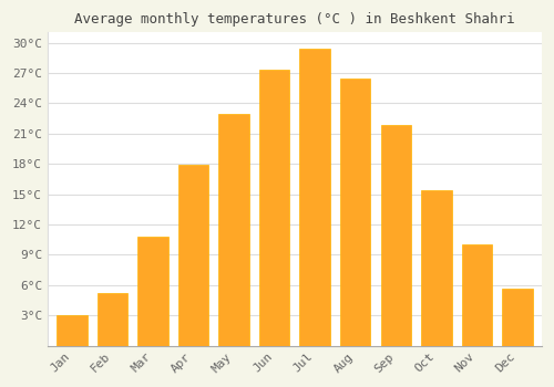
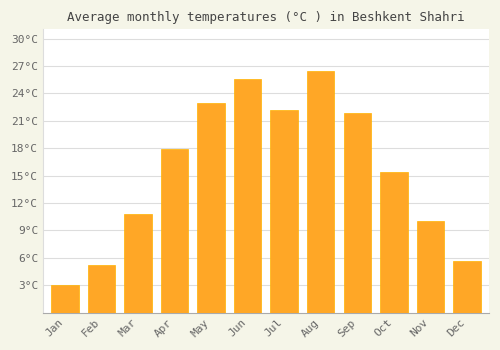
Jun: 27.3°C -> 25.6°C
Jul: 29.4°C -> 22.2°C
